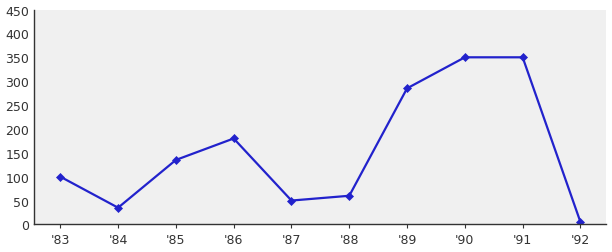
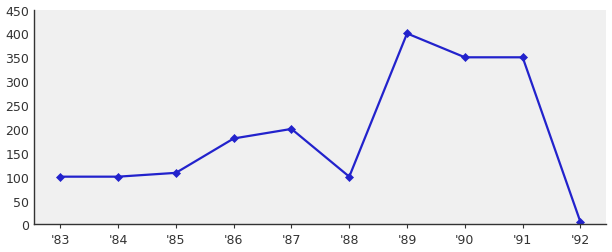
'84: 35 -> 100
'85: 135 -> 108
'87: 50 -> 200
'88: 60 -> 100
'89: 285 -> 400
